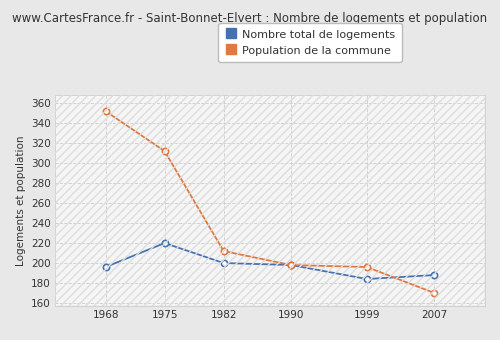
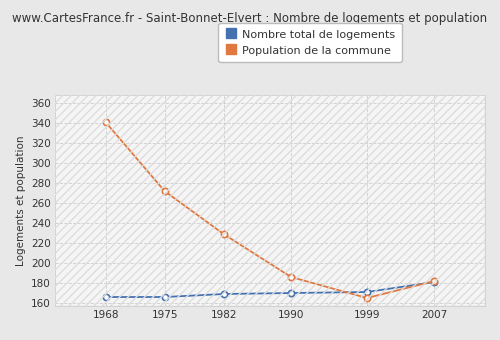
Nombre total de logements/1968: 196 -> 166
Population de la commune/1968: 352 -> 341
Nombre total de logements/1975: 220 -> 166
Population de la commune/1975: 312 -> 272
Nombre total de logements/1982: 200 -> 169
Population de la commune/1982: 212 -> 229
Nombre total de logements/1990: 198 -> 170
Population de la commune/1990: 198 -> 186
Nombre total de logements/1999: 184 -> 171
Population de la commune/1999: 196 -> 165
Nombre total de logements/2007: 188 -> 181
Population de la commune/2007: 170 -> 182
